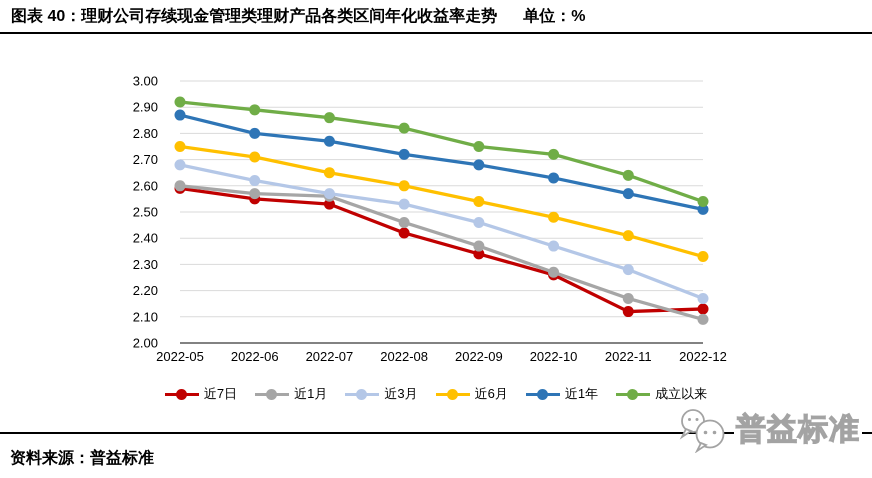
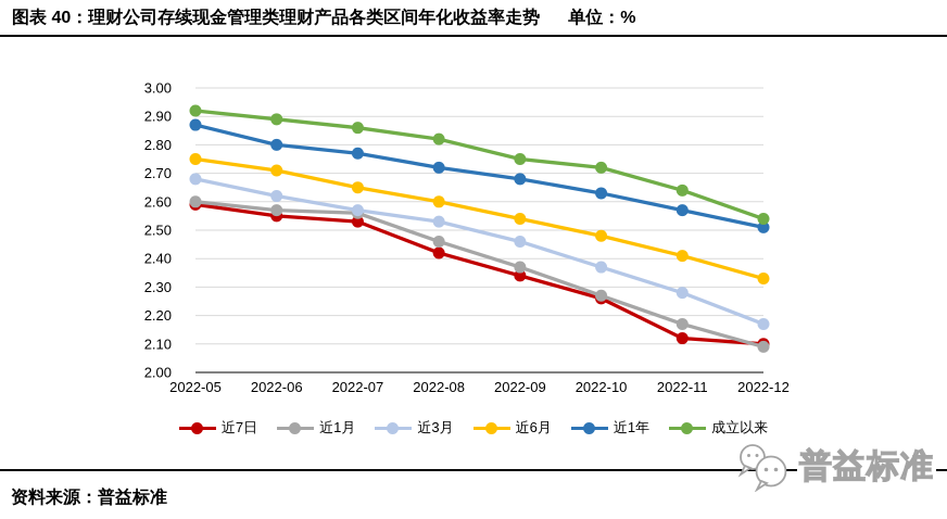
近7日/2022-12: 2.13 -> 2.10
